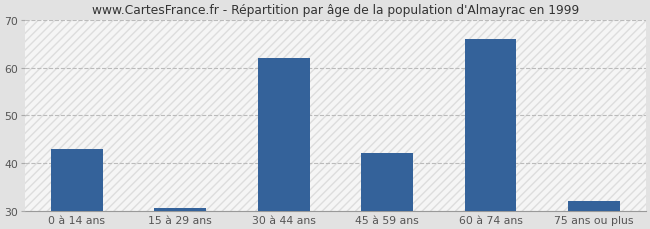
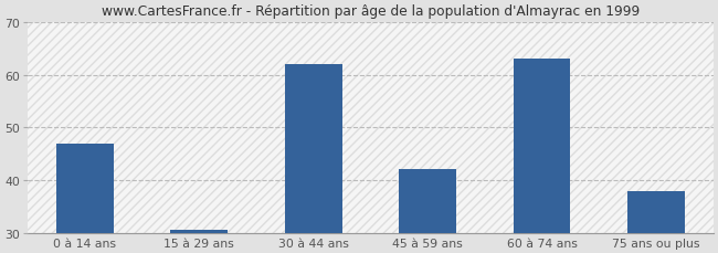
0 à 14 ans: 43.0 -> 47.0
60 à 74 ans: 66.0 -> 63.0
75 ans ou plus: 32.0 -> 38.0
